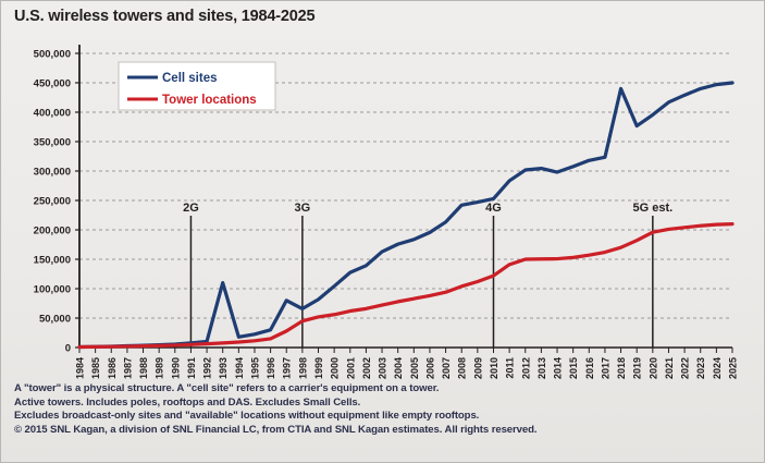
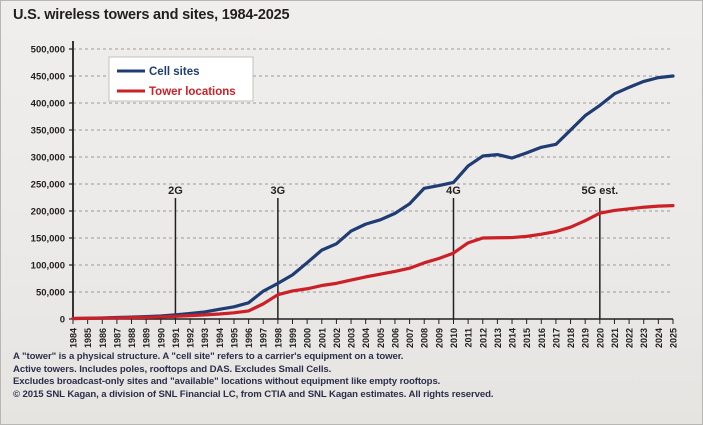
Cell sites/1993: 110000 -> 10000
Cell sites/1997: 80000 -> 50000
Cell sites/2018: 440000 -> 350000
